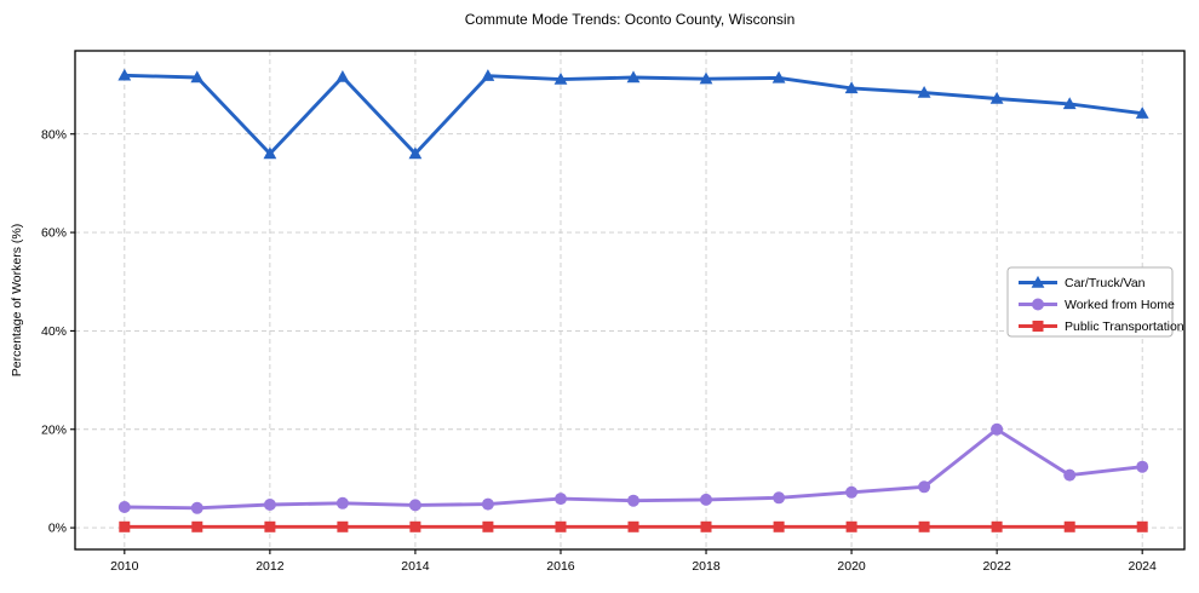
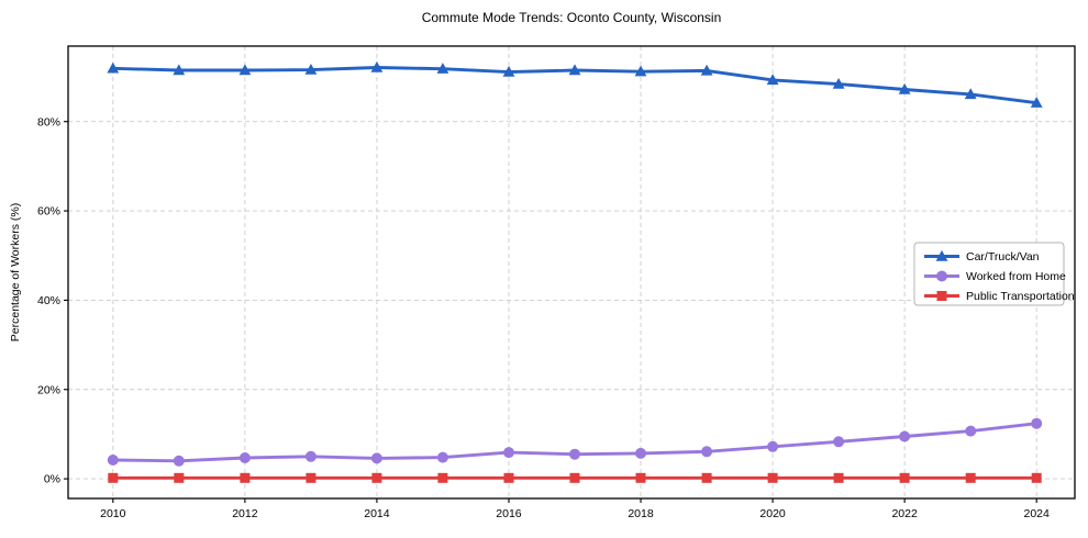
Car/Truck/Van/2012: 76% -> 92%
Car/Truck/Van/2014: 76% -> 92%
Worked from Home/2022: 20% -> 10%
